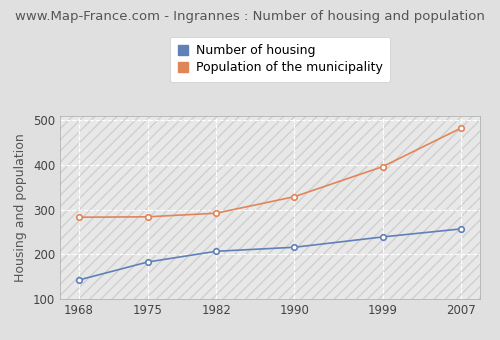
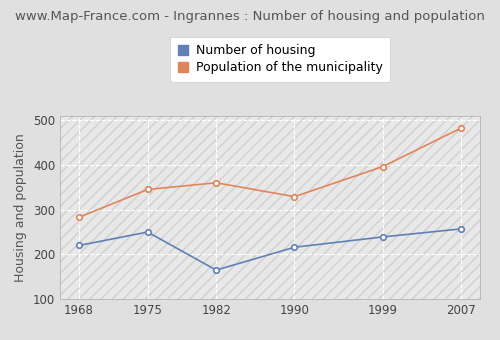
Number of housing/1968: 143 -> 220
Number of housing/1975: 183 -> 250
Population of the municipality/1975: 284 -> 345
Number of housing/1982: 207 -> 165
Population of the municipality/1982: 292 -> 360
